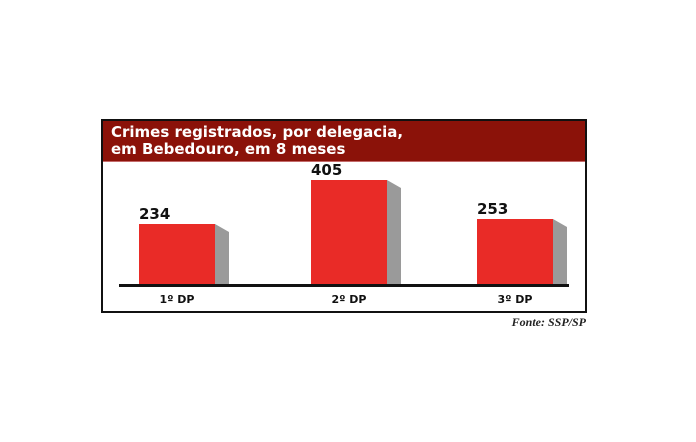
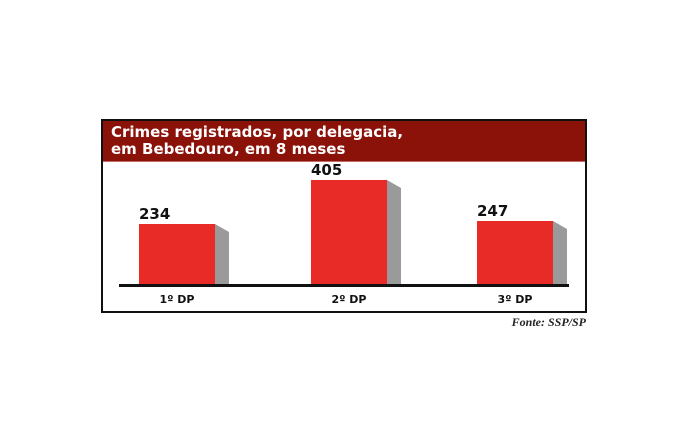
3º DP: 253 -> 247
